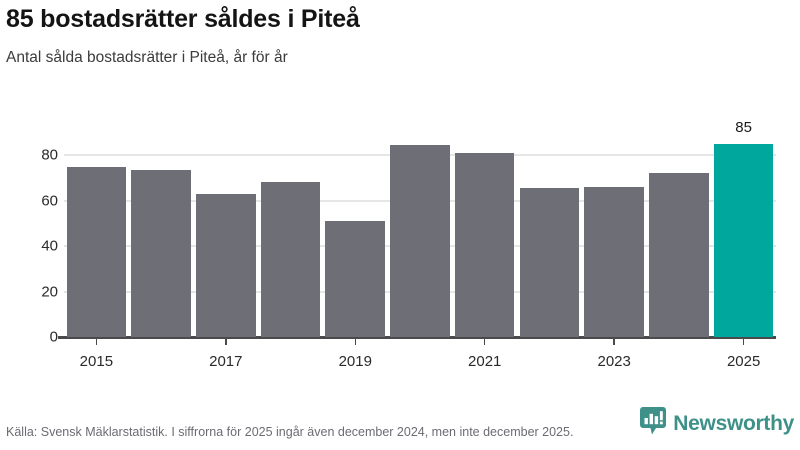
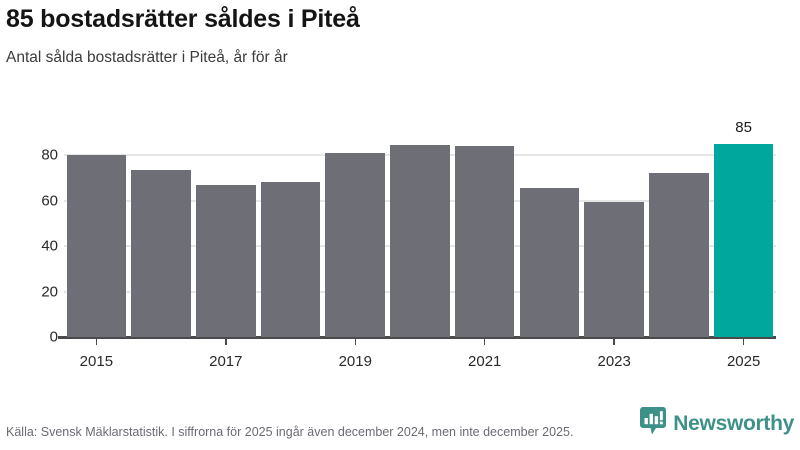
2015: 75 -> 80
2017: 63 -> 67
2019: 51 -> 81
2021: 81 -> 84
2023: 66 -> 60
